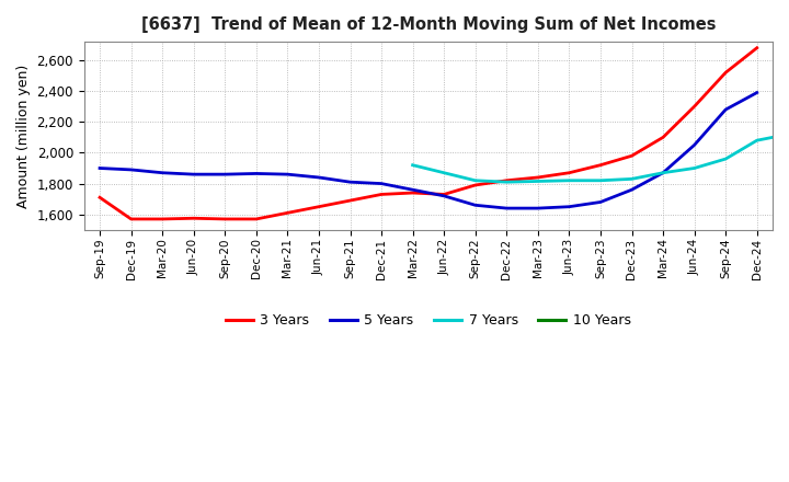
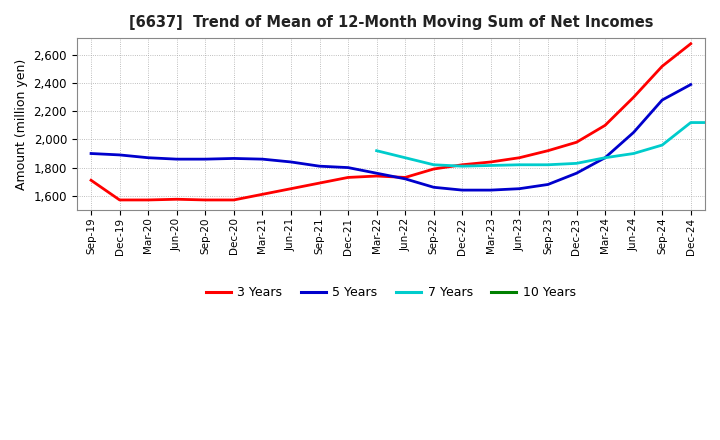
7 Years/Dec-24: 2,080 -> 2,120
